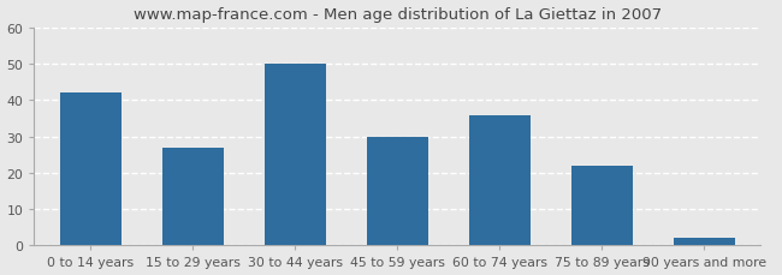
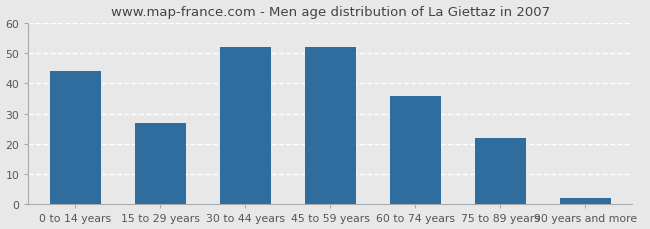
0 to 14 years: 42 -> 44
30 to 44 years: 50 -> 52
45 to 59 years: 30 -> 52
